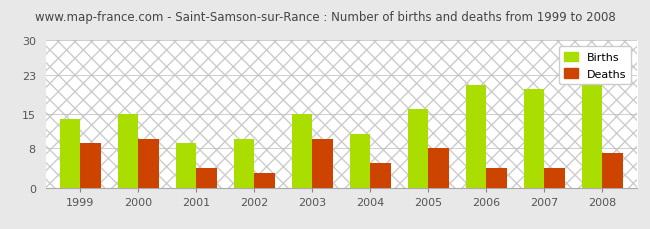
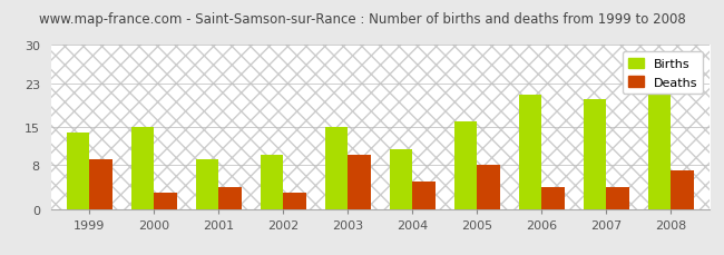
Deaths/2000: 10 -> 3
